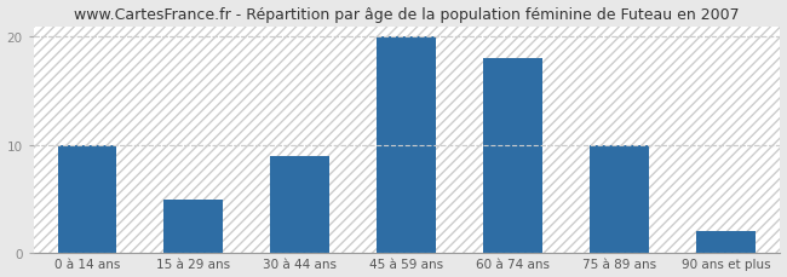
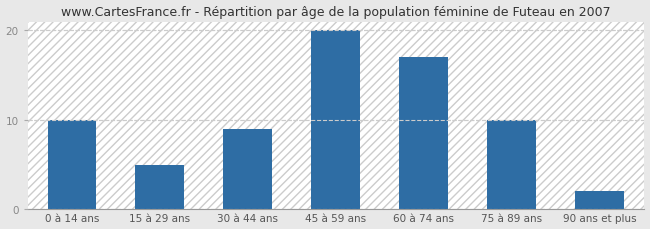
60 à 74 ans: 18 -> 17
